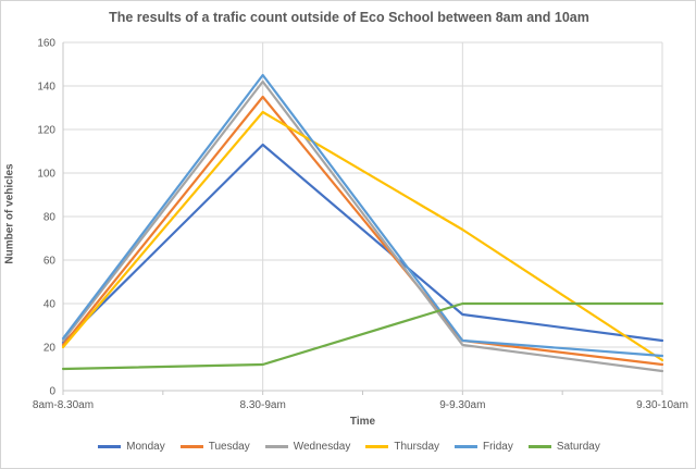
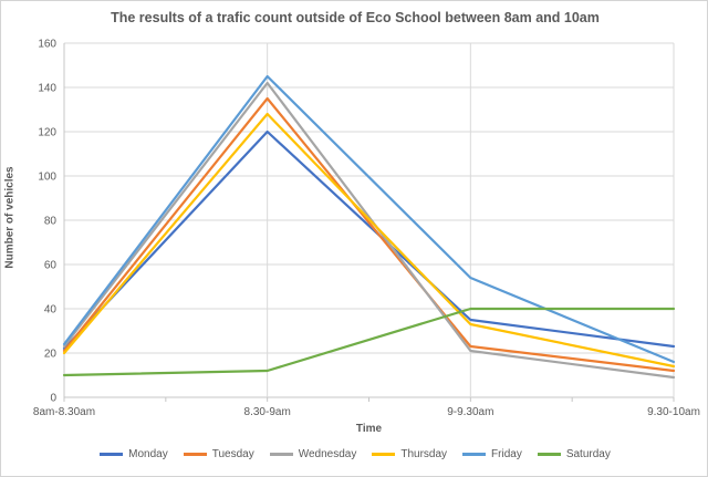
Monday/8.30-9am: 113 -> 120
Thursday/9-9.30am: 74 -> 33
Friday/9-9.30am: 23 -> 54
